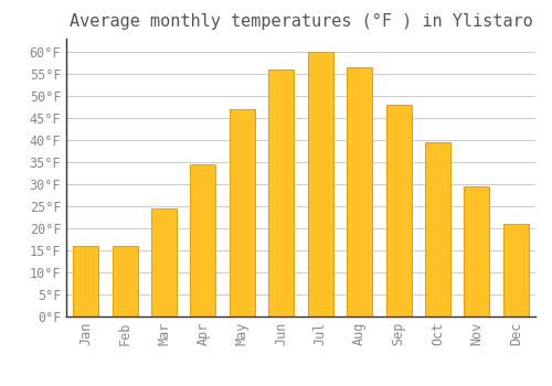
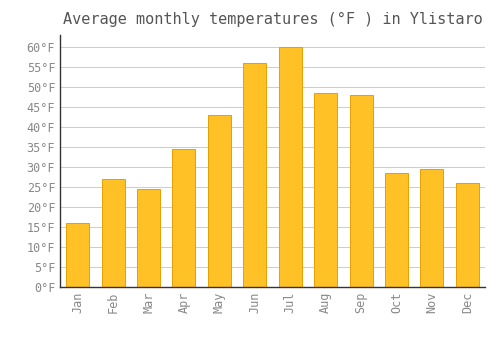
Feb: 16.0°F -> 27.0°F
May: 47.0°F -> 43.0°F
Aug: 56.5°F -> 48.5°F
Oct: 39.5°F -> 28.5°F
Dec: 21.0°F -> 26.0°F
